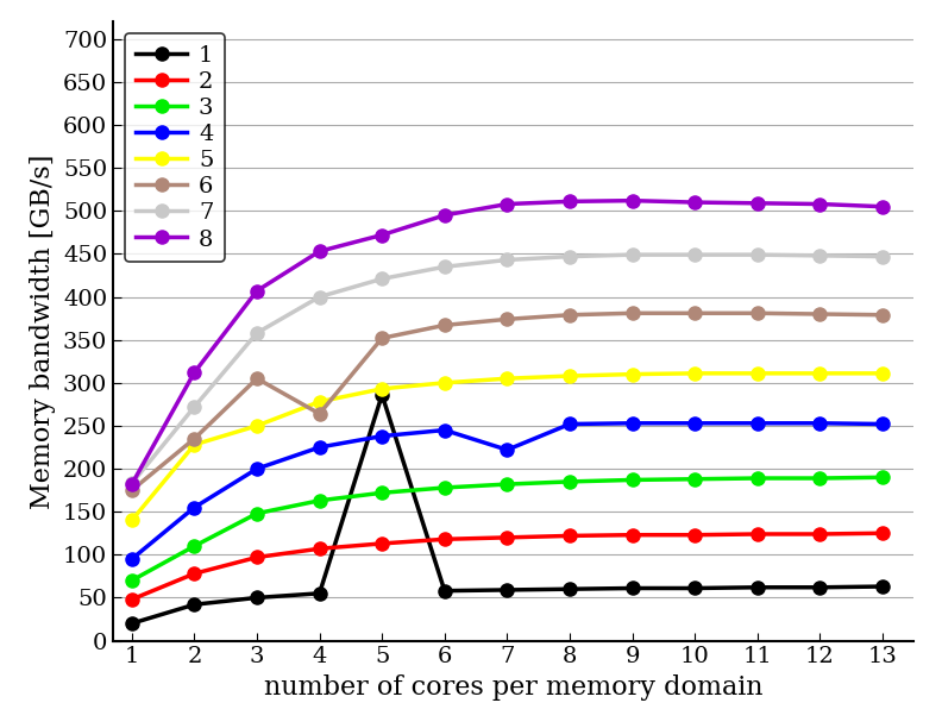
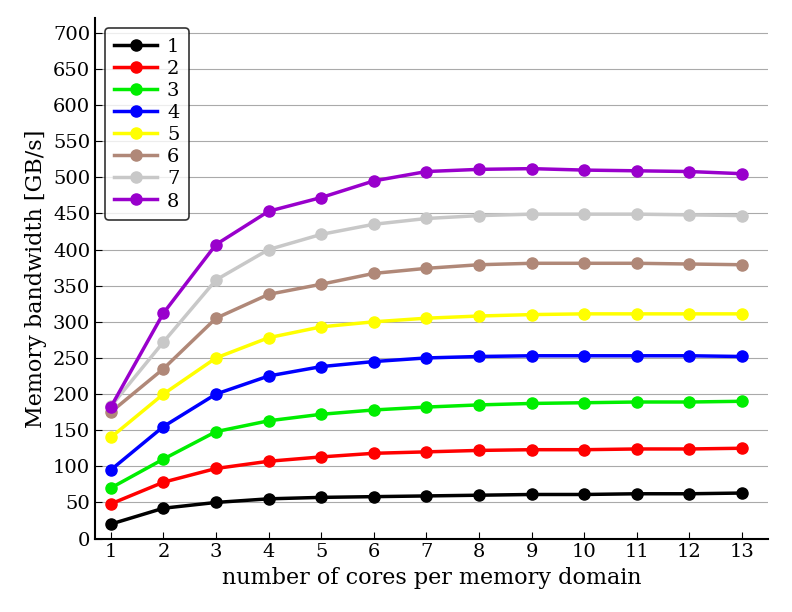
5/2: 228 -> 200
6/4: 264 -> 338
1/5: 286 -> 57
4/7: 222 -> 250
